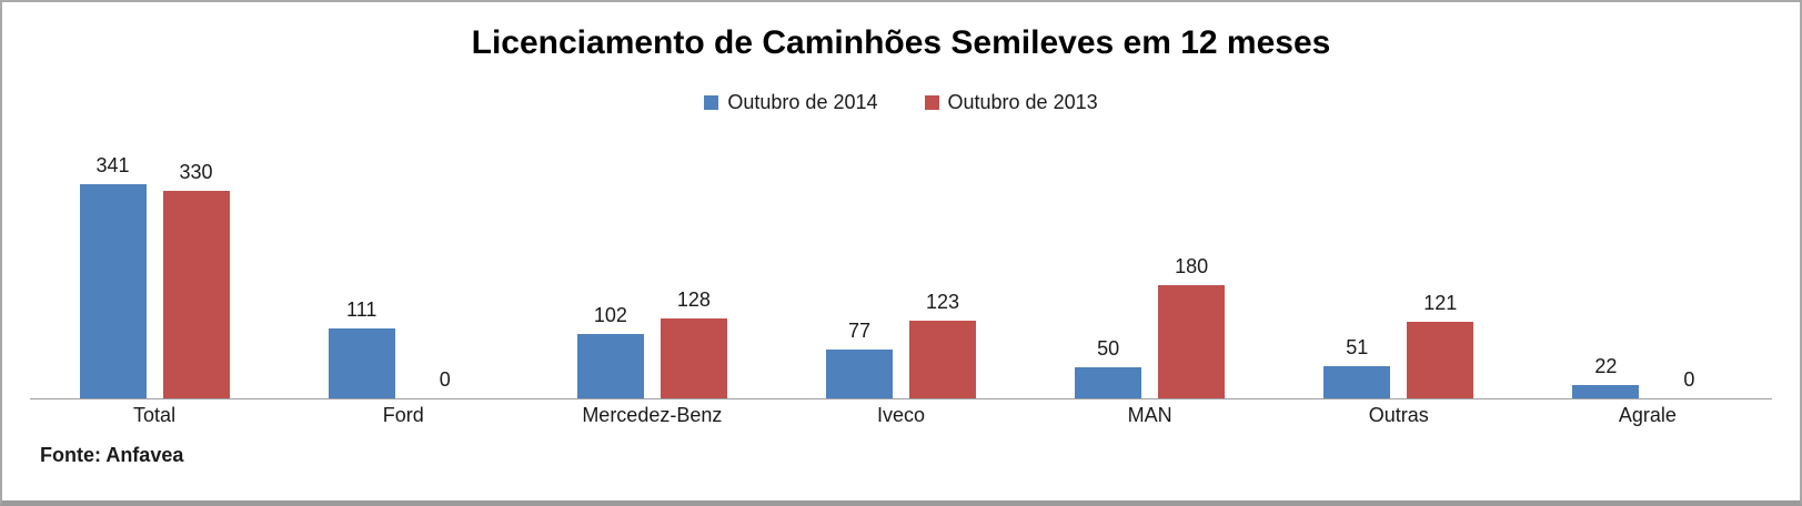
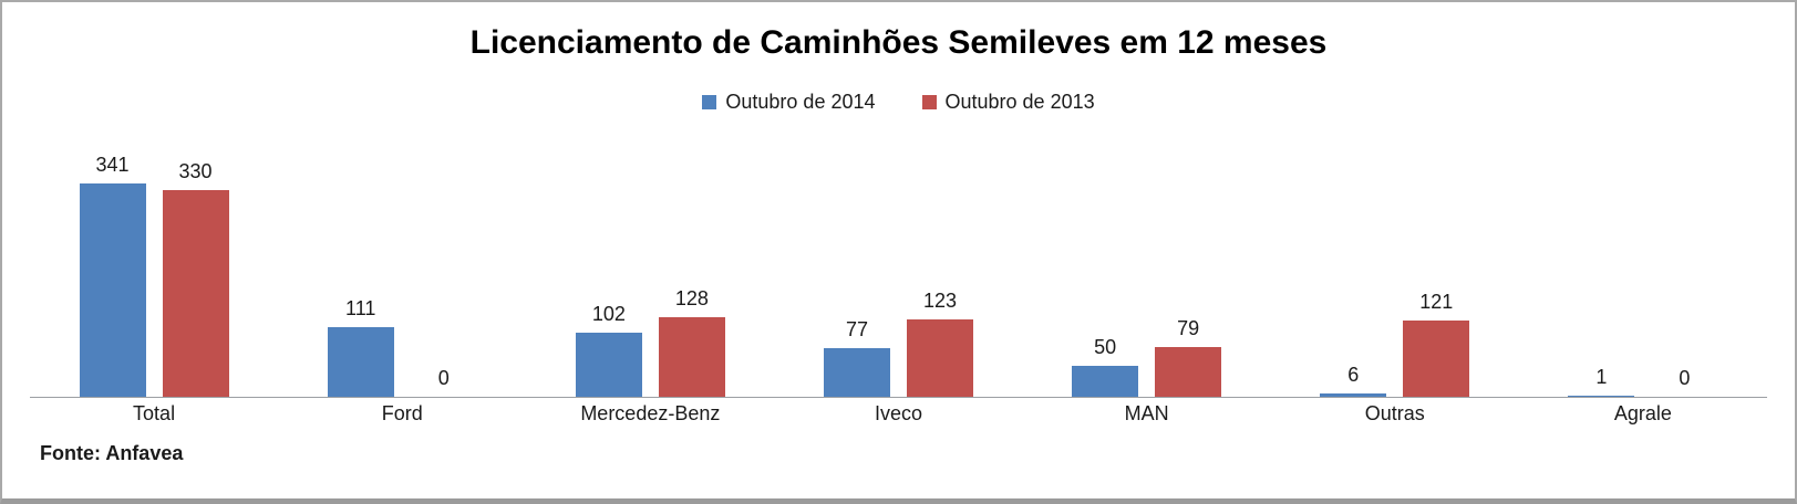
Outubro de 2013/MAN: 180 -> 79
Outubro de 2014/Outras: 51 -> 6
Outubro de 2014/Agrale: 22 -> 1
